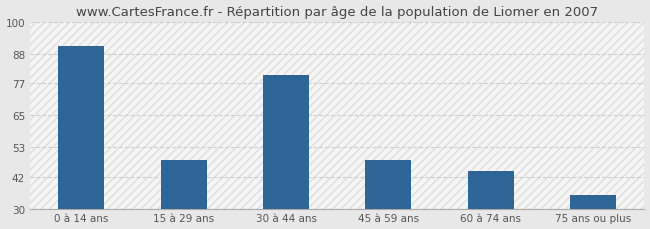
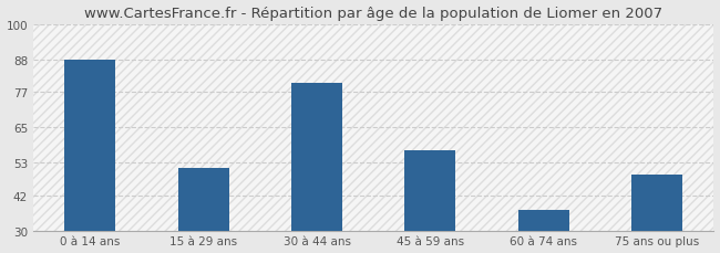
0 à 14 ans: 91 -> 88
15 à 29 ans: 48 -> 51
45 à 59 ans: 48 -> 57
60 à 74 ans: 44 -> 37
75 ans ou plus: 35 -> 49
